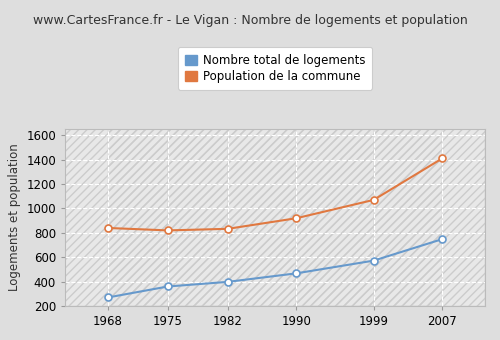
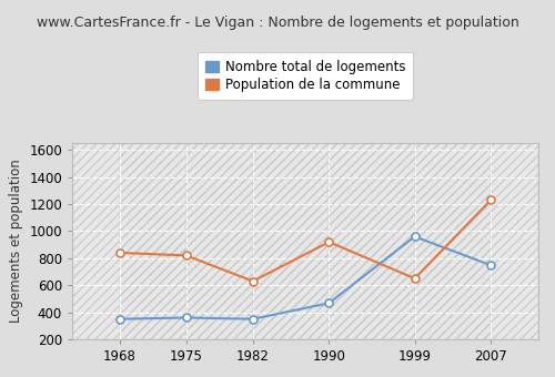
Nombre total de logements/1968: 270 -> 350
Nombre total de logements/1982: 400 -> 350
Population de la commune/1982: 830 -> 630
Nombre total de logements/1999: 570 -> 960
Population de la commune/1999: 1070 -> 650
Population de la commune/2007: 1410 -> 1230
